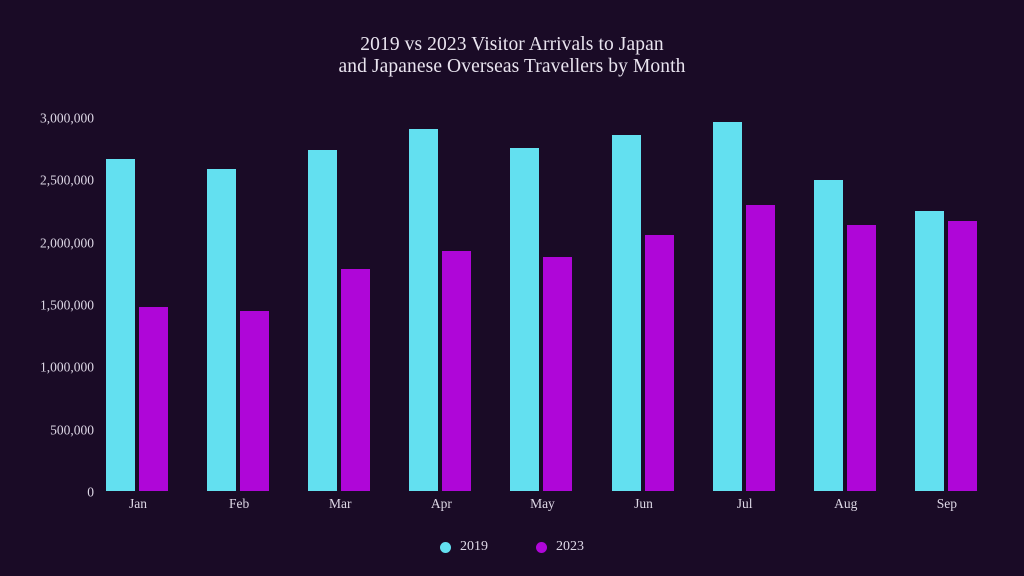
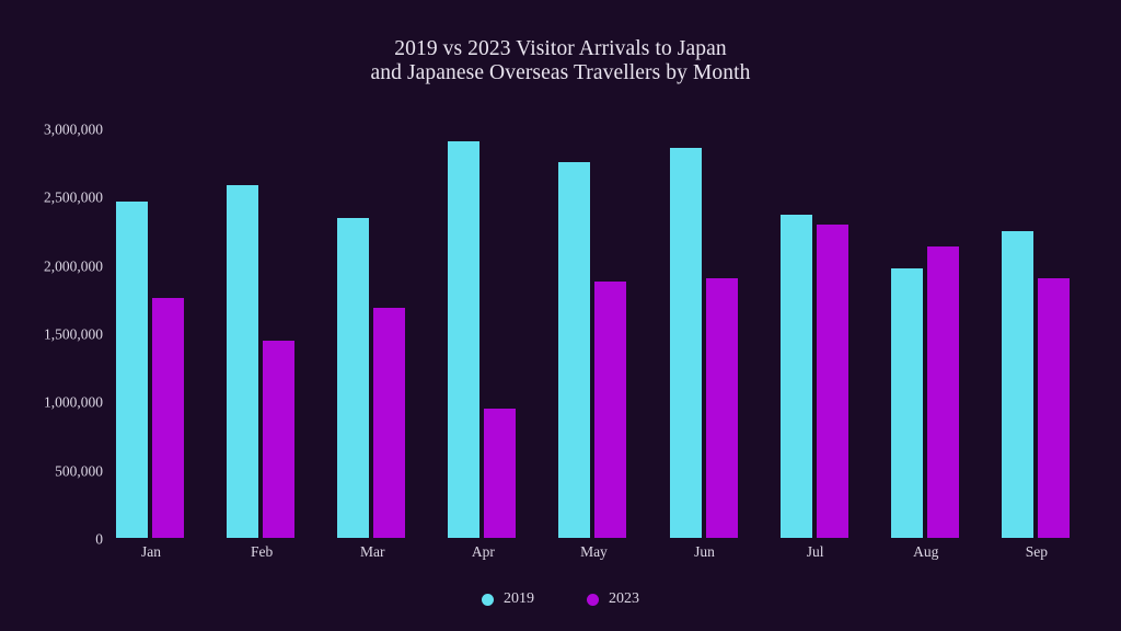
2019/Jan: 2680000 -> 2480000
2023/Jan: 1490000 -> 1770000
2019/Mar: 2750000 -> 2360000
2023/Mar: 1800000 -> 1700000
2023/Apr: 1940000 -> 960000
2023/Jun: 2070000 -> 1920000
2019/Jul: 2980000 -> 2380000
2019/Aug: 2510000 -> 1990000
2023/Sep: 2180000 -> 1920000
